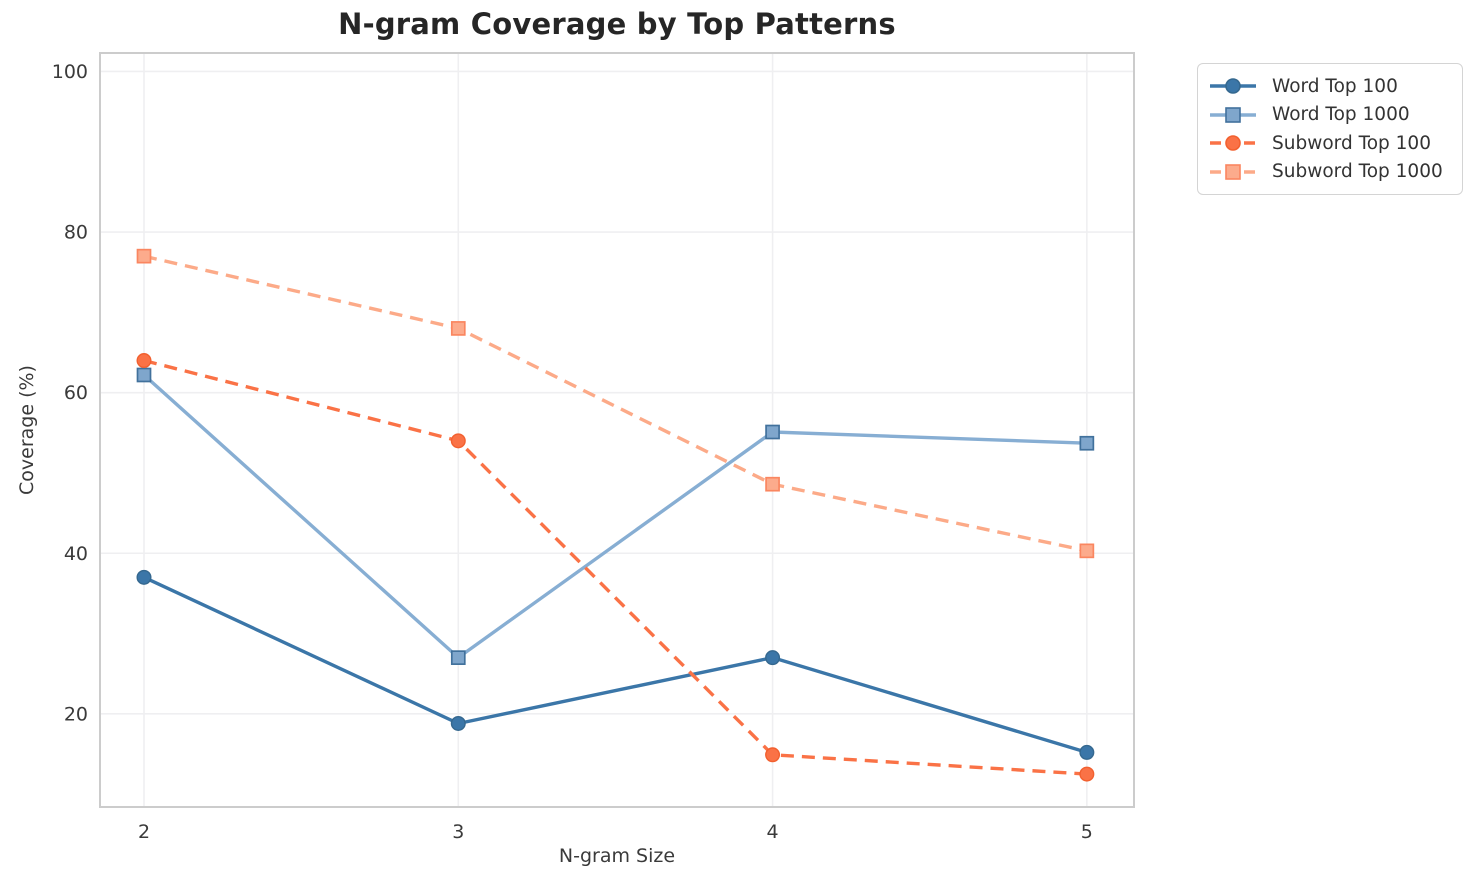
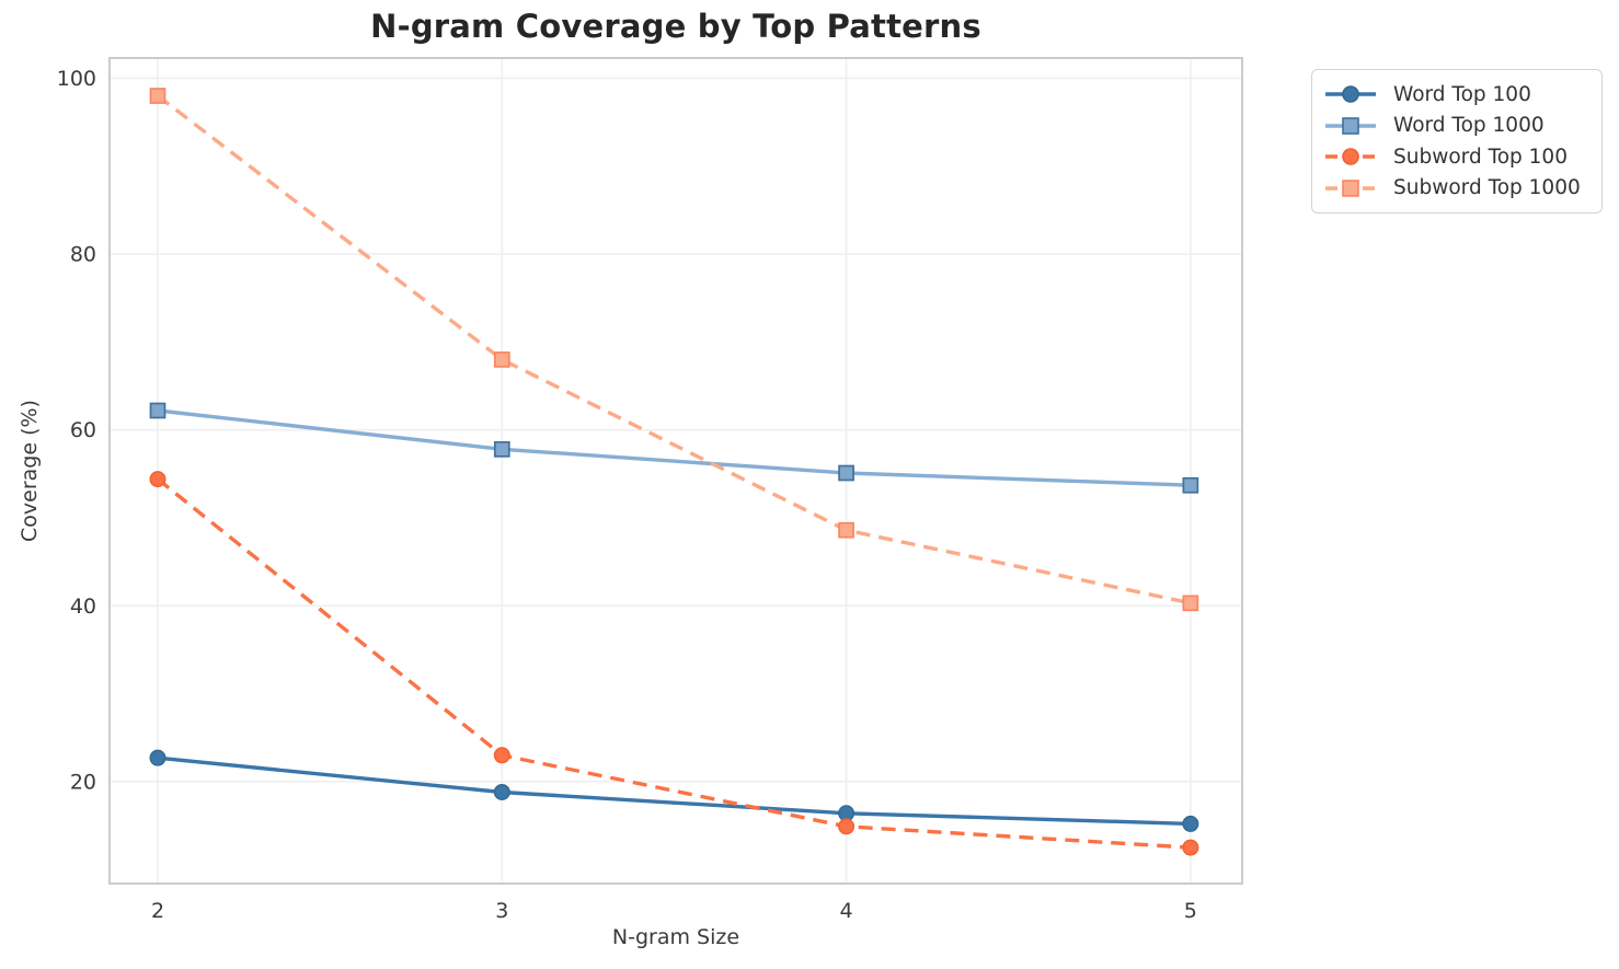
Word Top 100/2: 37 -> 23
Subword Top 100/2: 64 -> 54
Subword Top 1000/2: 77 -> 98
Word Top 1000/3: 27 -> 58
Subword Top 100/3: 54 -> 23
Word Top 100/4: 27 -> 16
